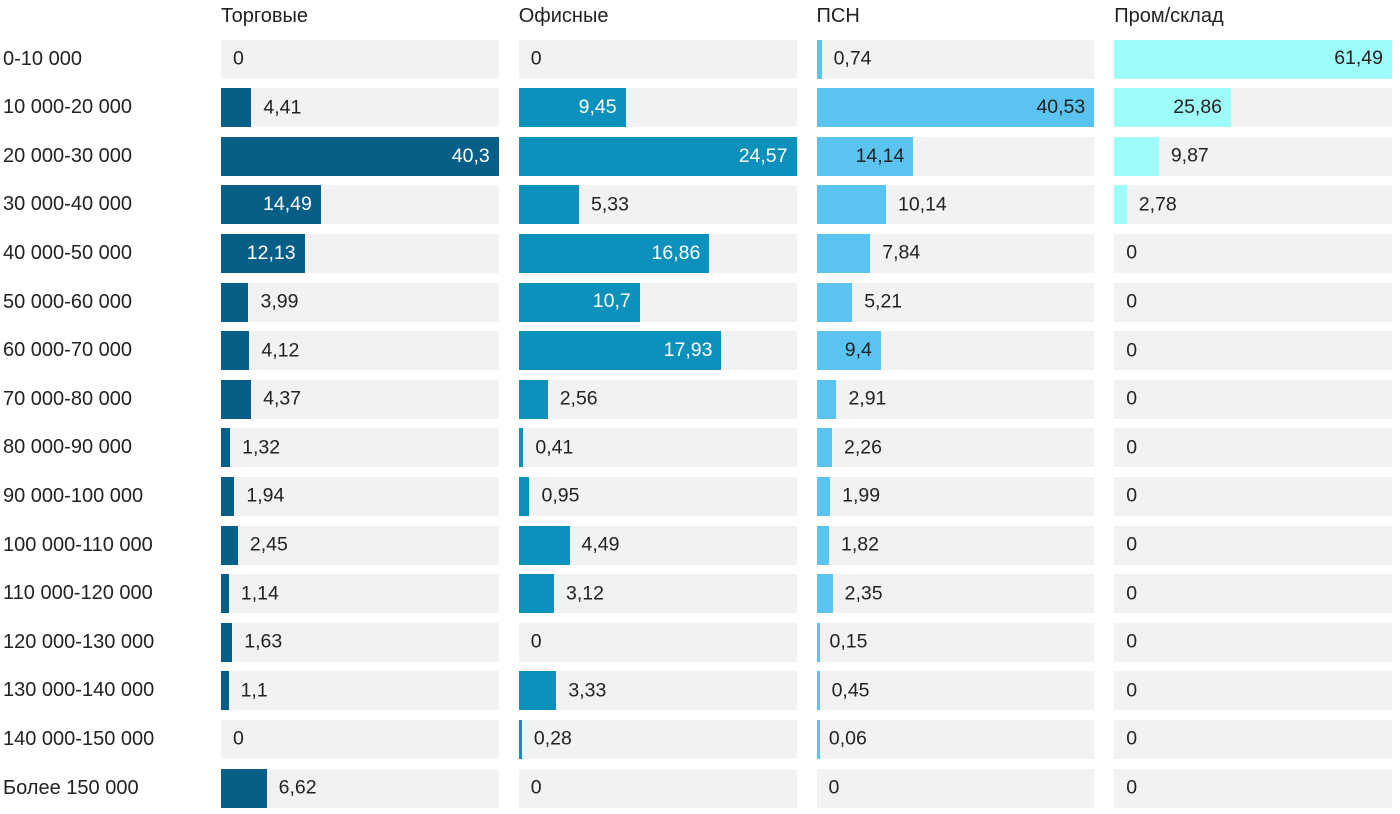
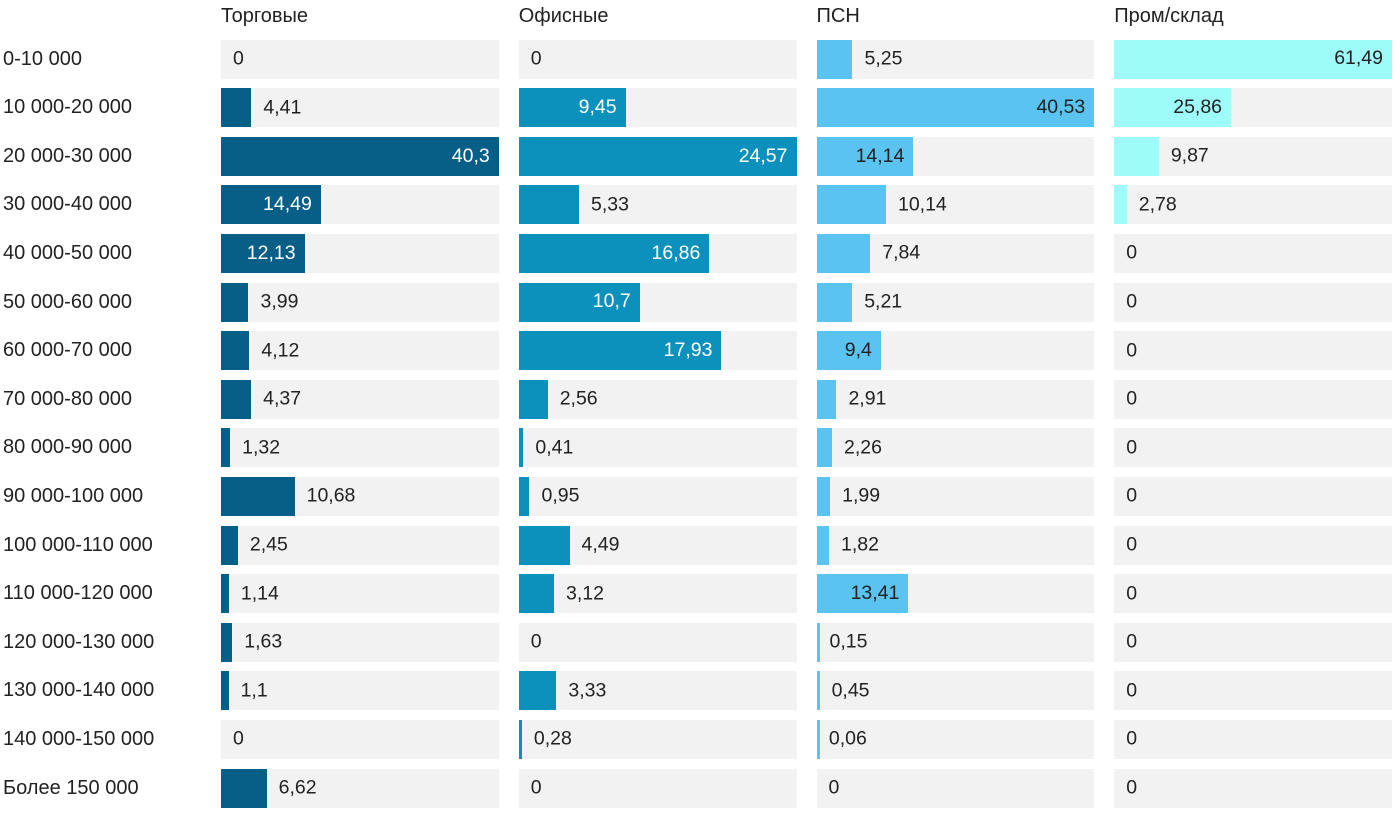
ПСН/0-10 000: 0,74 -> 5,25
Торговые/90 000-100 000: 1,94 -> 10,68
ПСН/110 000-120 000: 2,35 -> 13,41
